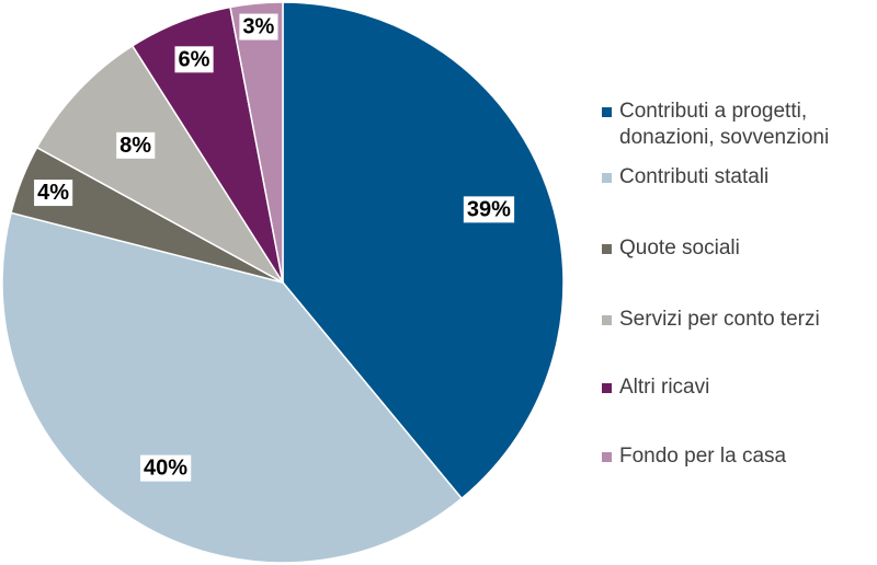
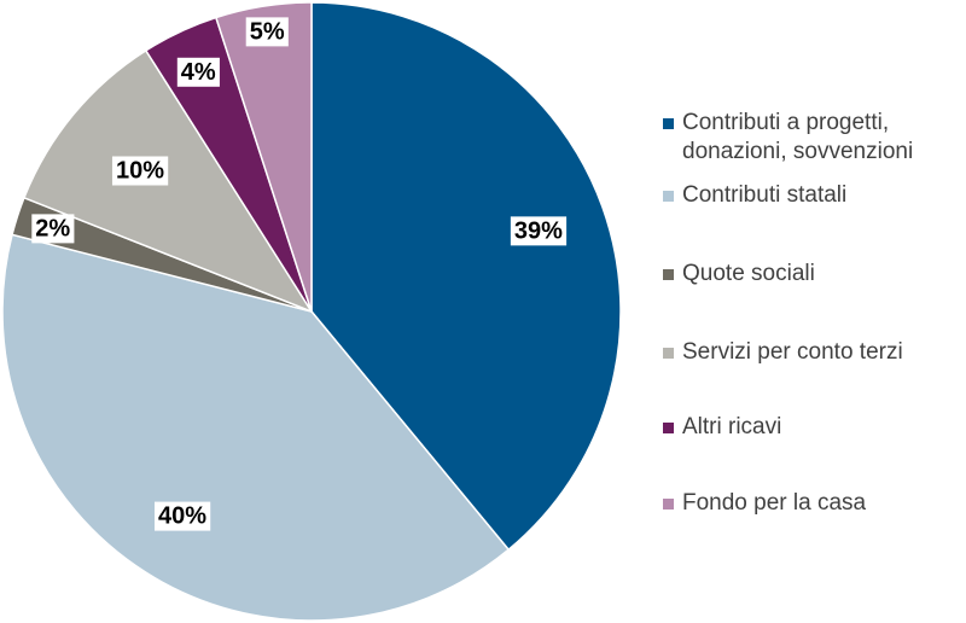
Quote sociali: 4% -> 2%
Servizi per conto terzi: 8% -> 10%
Altri ricavi: 6% -> 4%
Fondo per la casa: 3% -> 5%
